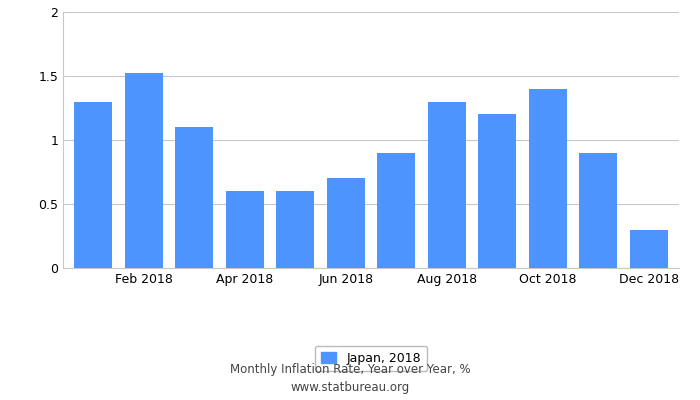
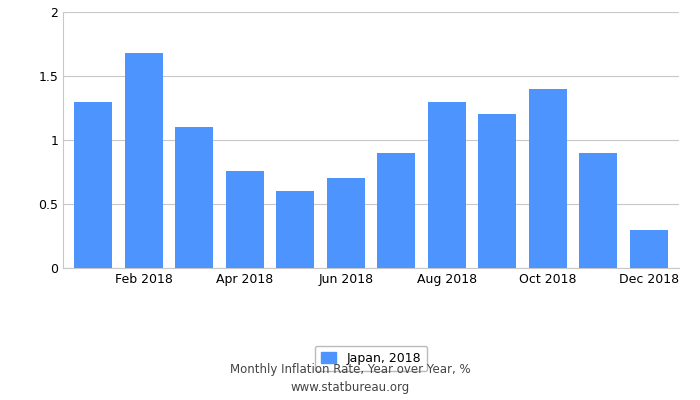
Feb 2018: 1.52 -> 1.68
Apr 2018: 0.60 -> 0.76
